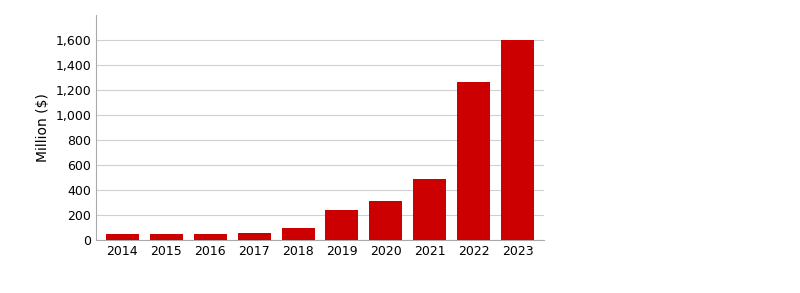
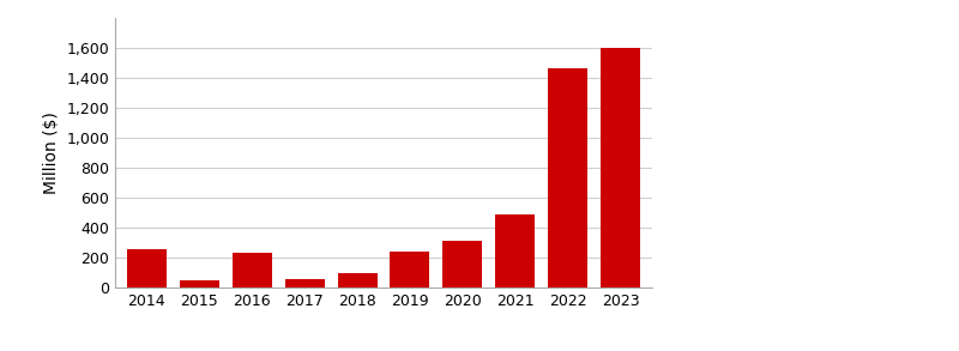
2014: 50 -> 260
2016: 50 -> 230
2022: 1,260 -> 1,460
